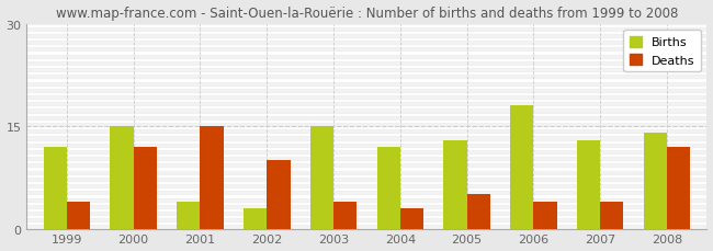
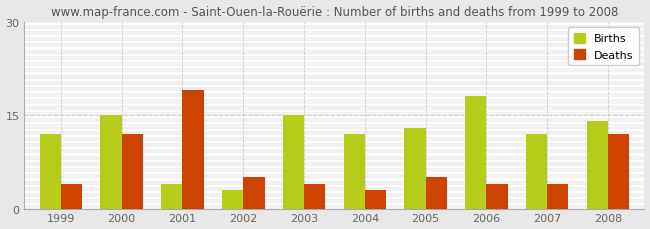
Deaths/2001: 15 -> 19
Deaths/2002: 10 -> 5
Births/2007: 13 -> 12
